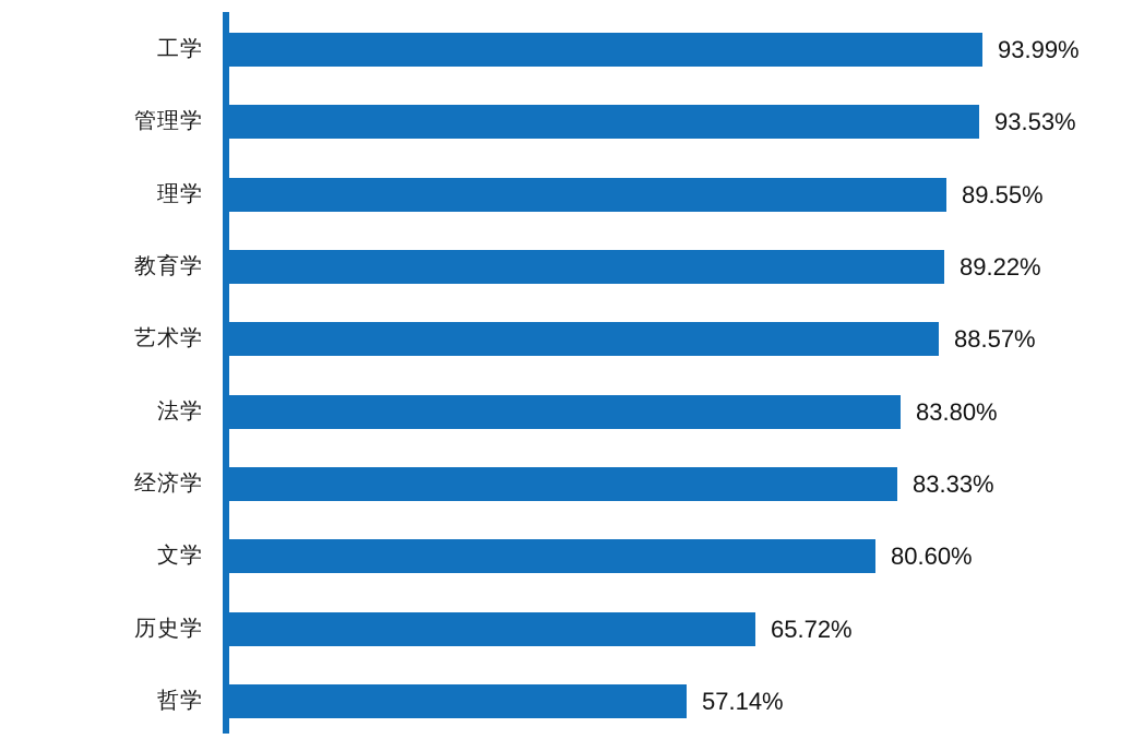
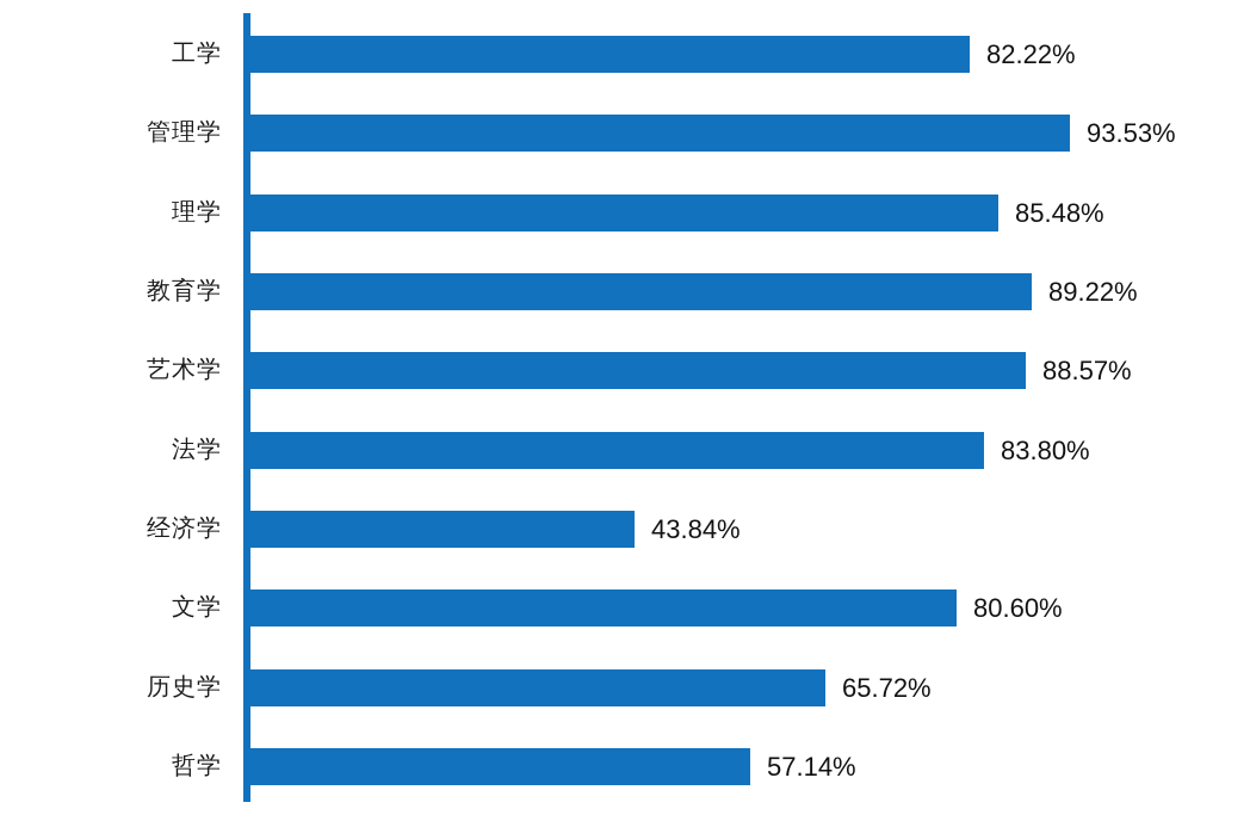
工学: 93.99% -> 82.22%
理学: 89.55% -> 85.48%
经济学: 83.33% -> 43.84%
